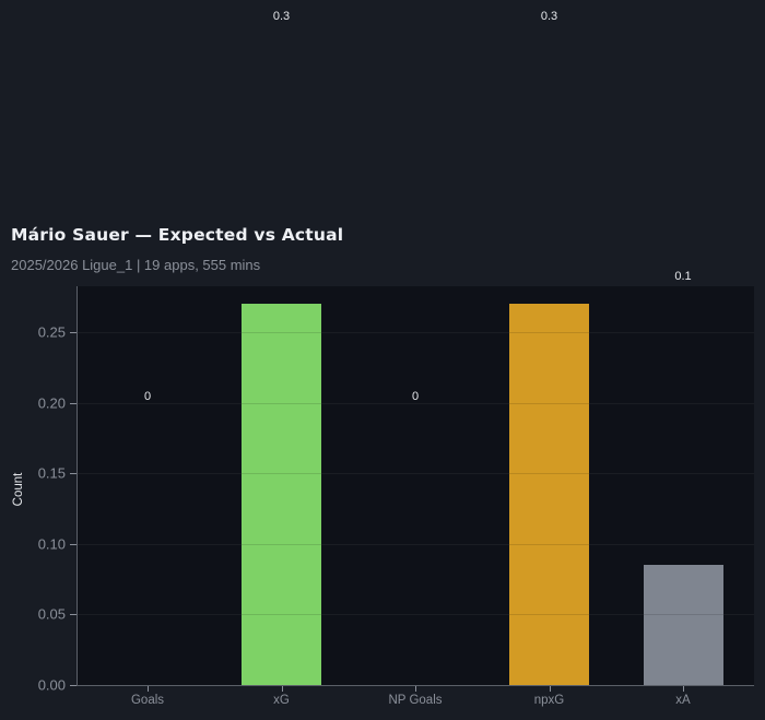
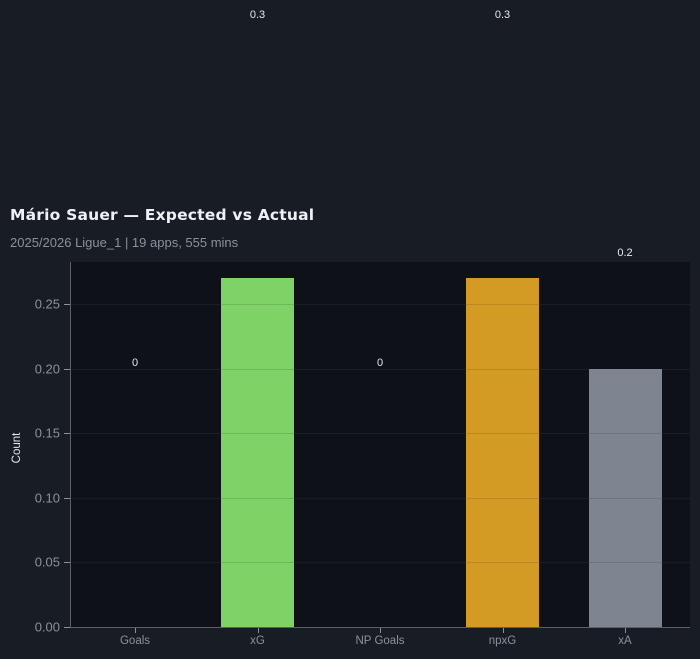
xA: 0.1 -> 0.2
